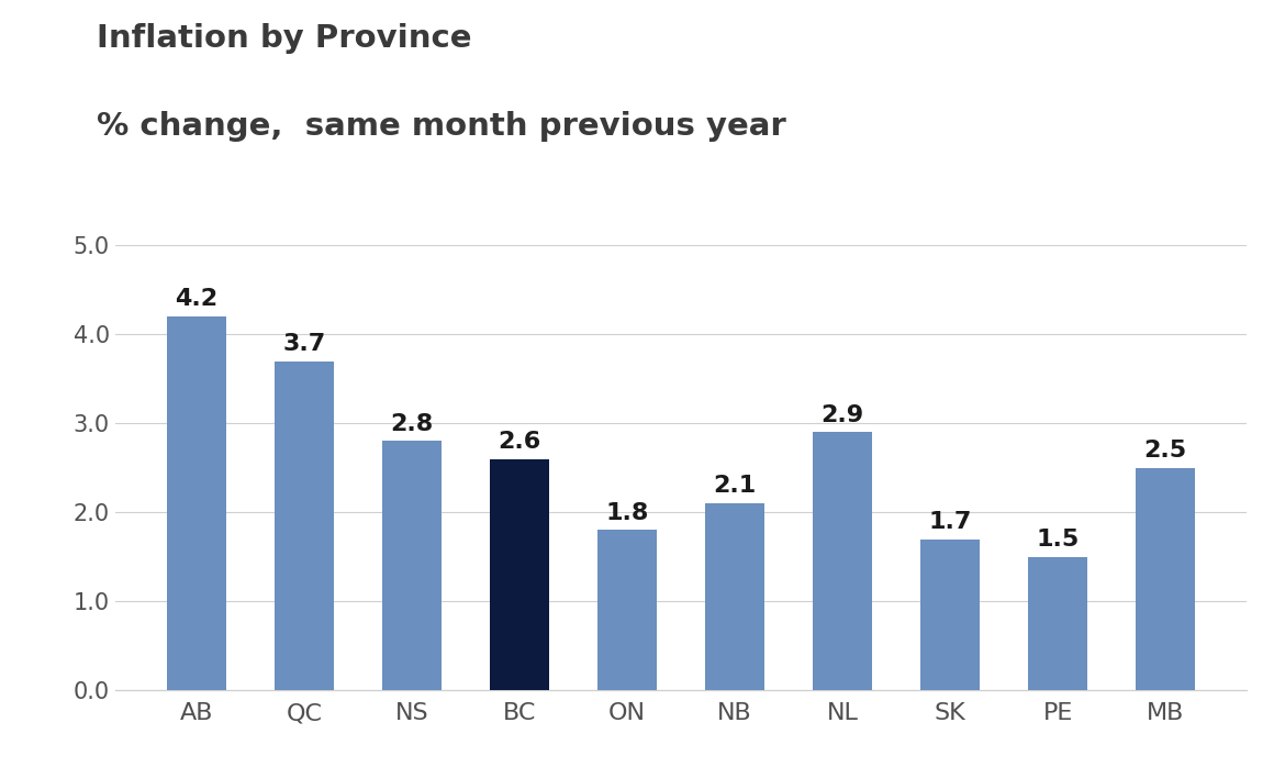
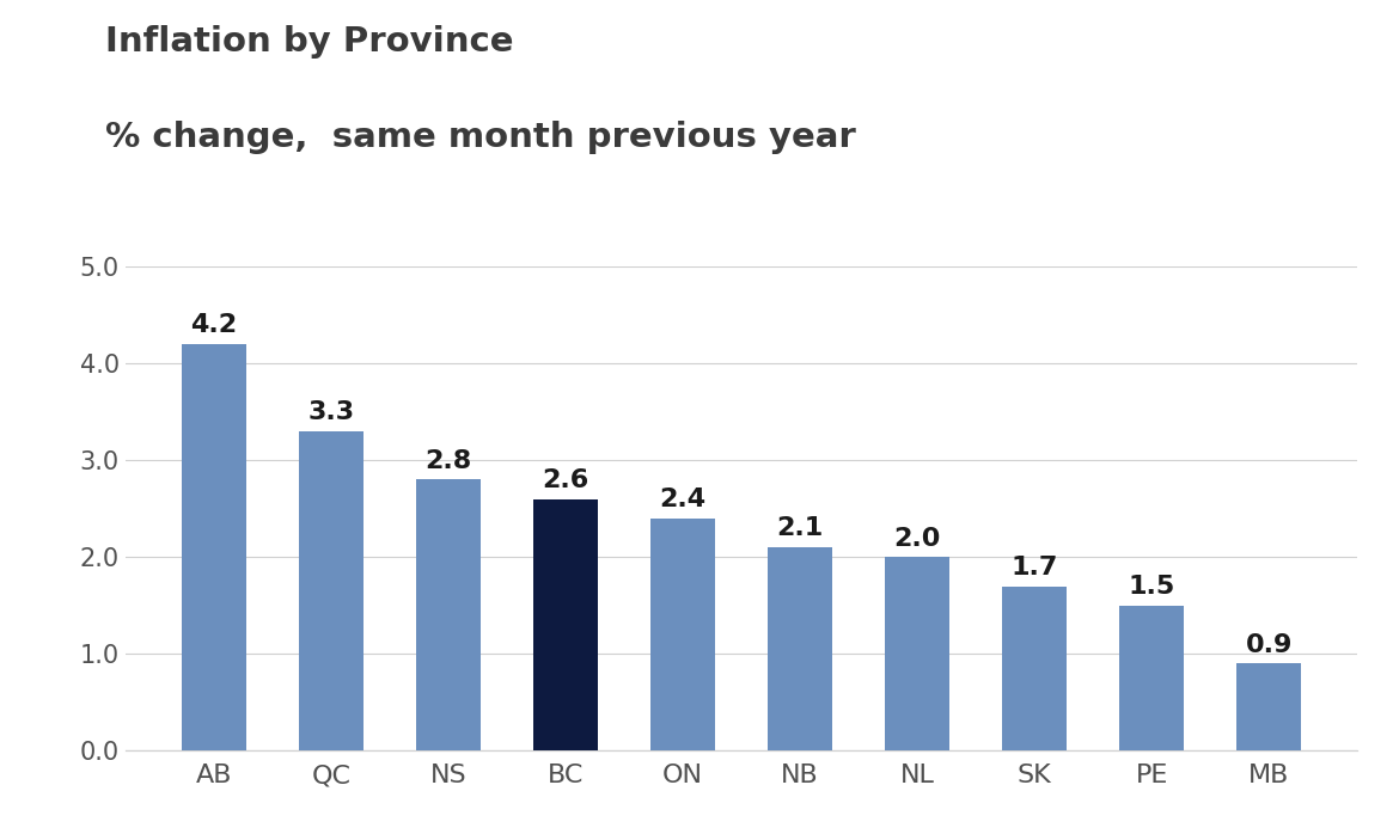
QC: 3.7 -> 3.3
ON: 1.8 -> 2.4
NL: 2.9 -> 2.0
MB: 2.5 -> 0.9
